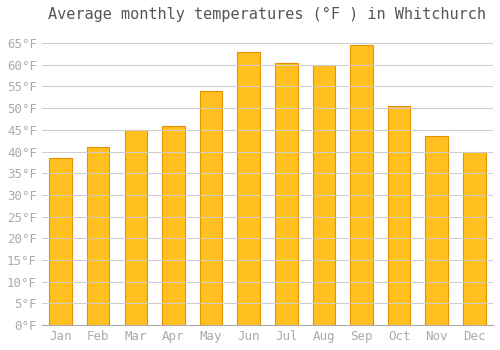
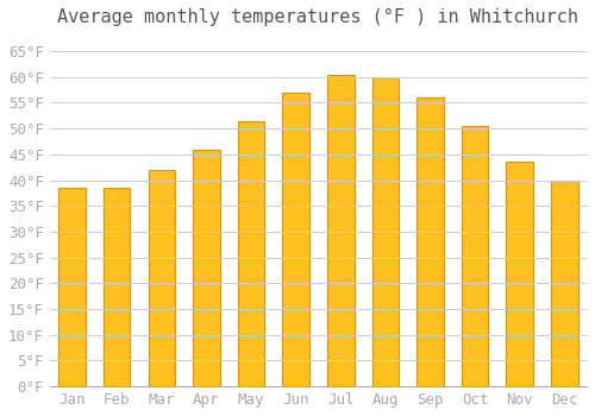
Feb: 41.0°F -> 38.5°F
Mar: 45.0°F -> 42.0°F
May: 54.0°F -> 51.5°F
Jun: 63.0°F -> 57.0°F
Sep: 64.5°F -> 56.0°F
